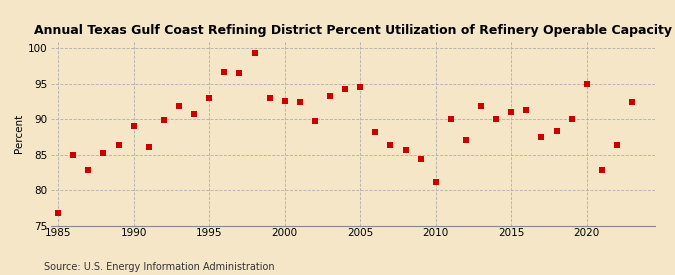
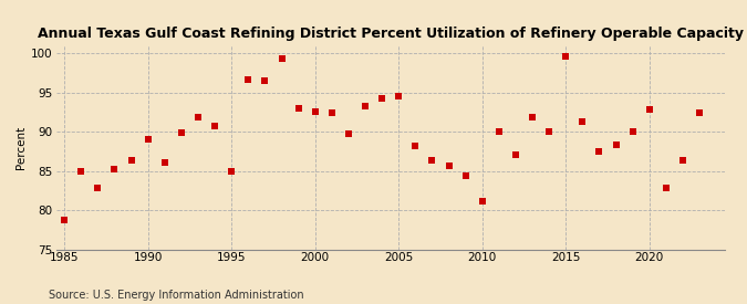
1985: 76.8 -> 78.8
1995: 93.0 -> 85.0
2015: 91.0 -> 99.6
2020: 95.0 -> 92.8
